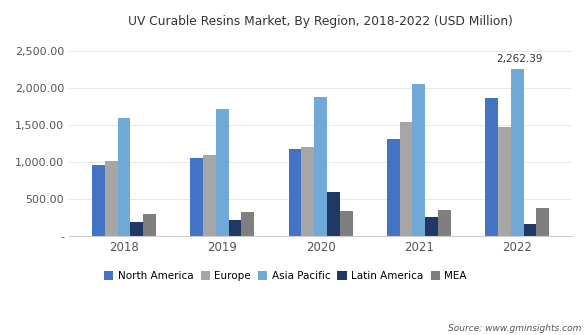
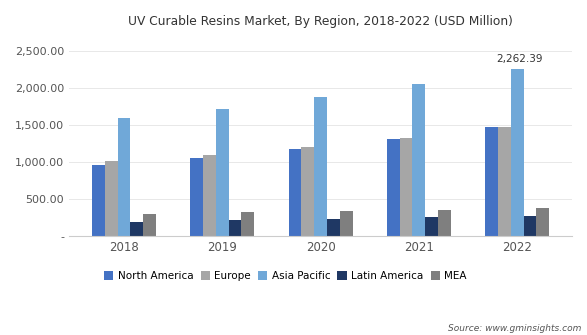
Latin America/2020: 600 -> 240
Europe/2021: 1,540 -> 1,320
North America/2022: 1,860 -> 1,470
Latin America/2022: 160 -> 270
